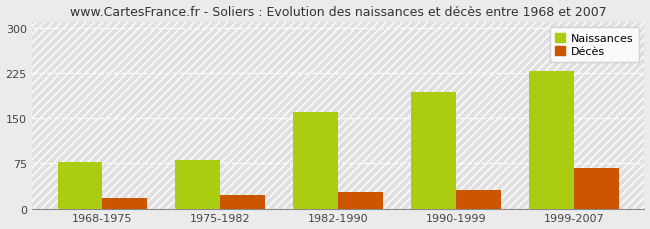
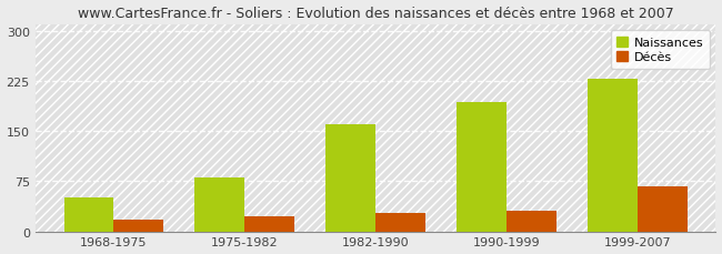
Naissances/1968-1975: 78 -> 50
